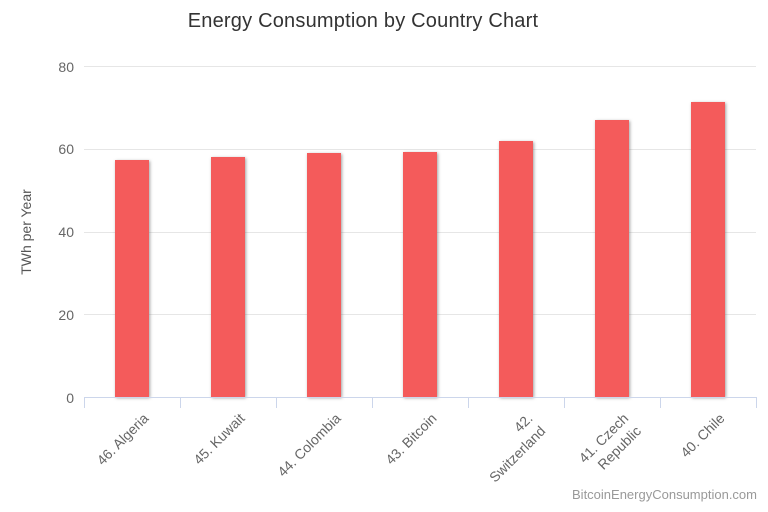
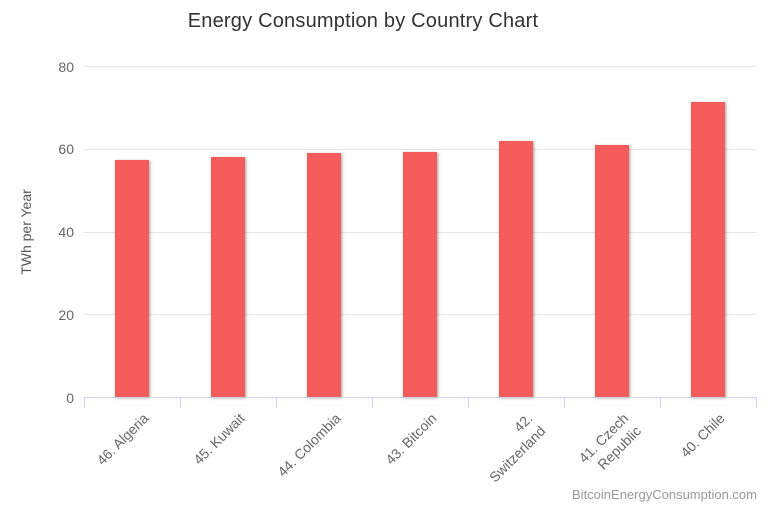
41. Czech Republic: 67 -> 61
